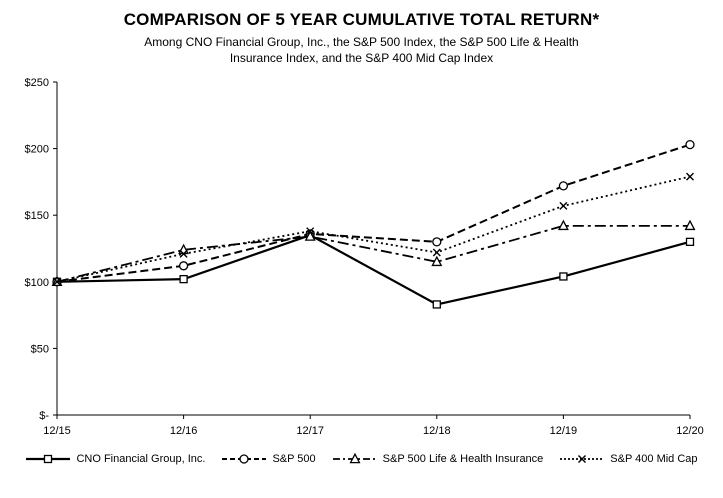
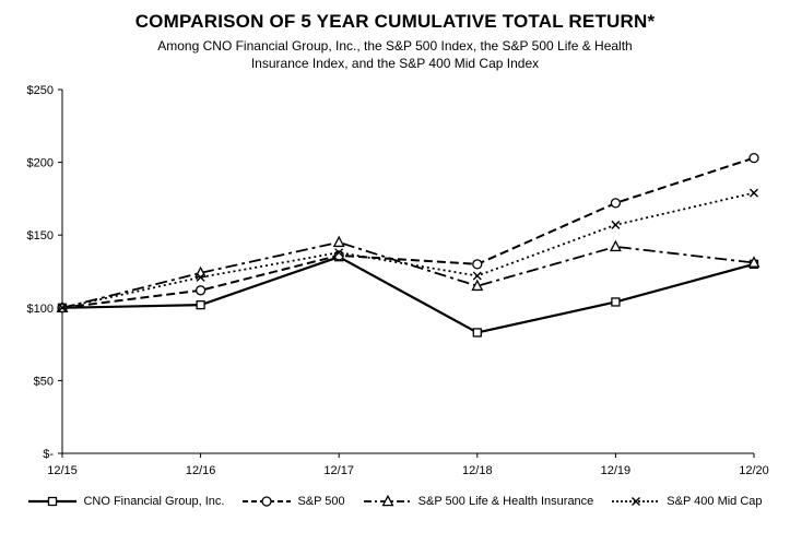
S&P 500 Life & Health Insurance/12/17: $134 -> $145
S&P 500 Life & Health Insurance/12/20: $142 -> $131
